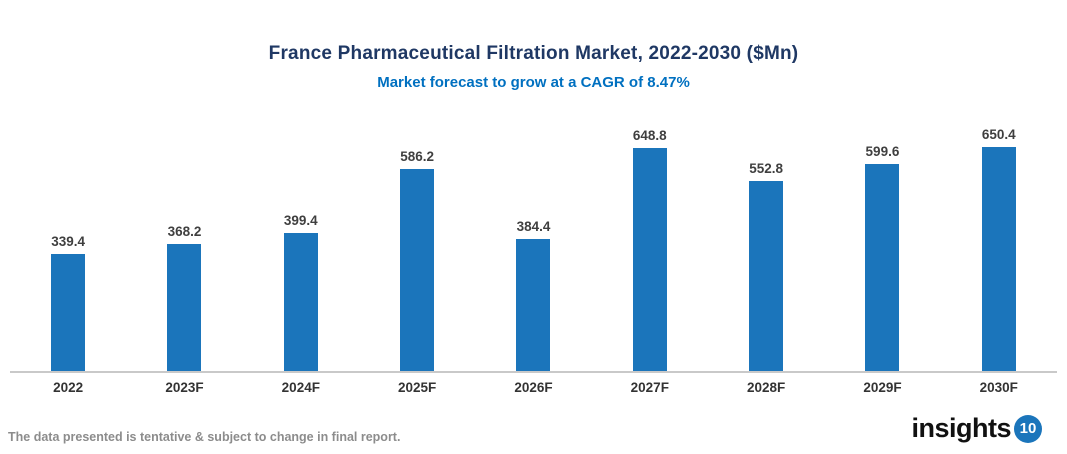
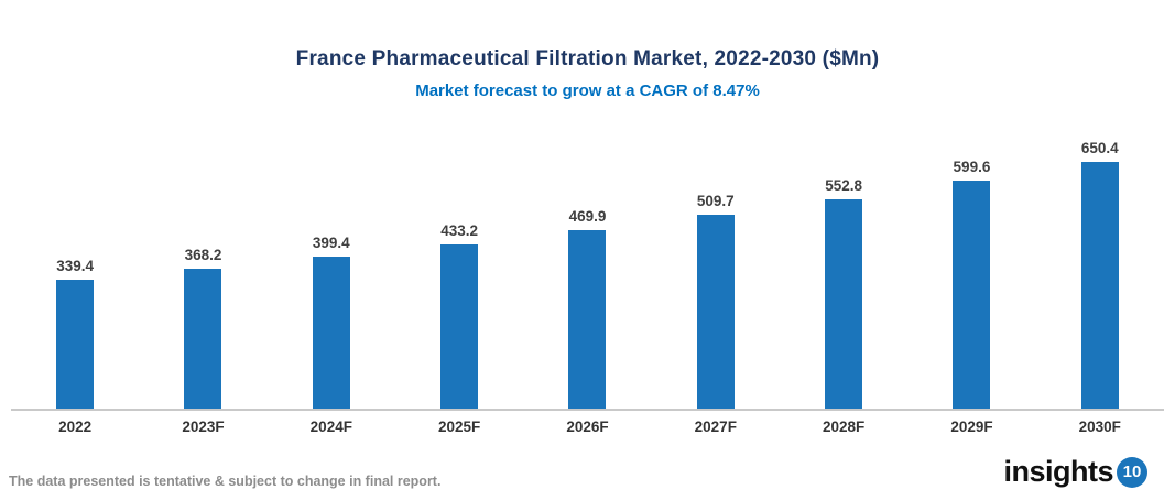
2025F: 586.2 -> 433.2
2026F: 384.4 -> 469.9
2027F: 648.8 -> 509.7
